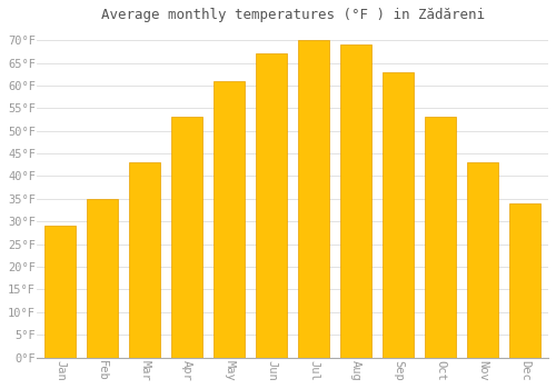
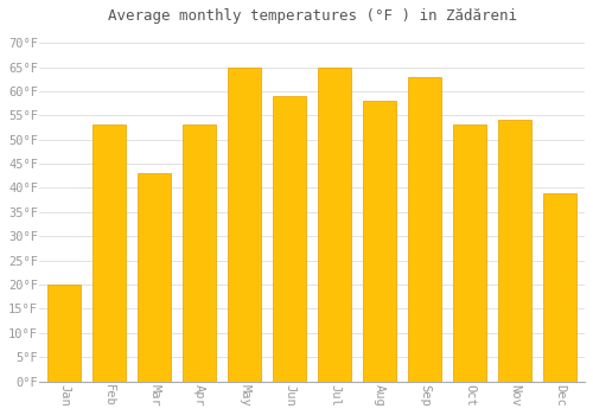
Jan: 29°F -> 20°F
Feb: 35°F -> 53°F
May: 61°F -> 65°F
Jun: 67°F -> 59°F
Jul: 70°F -> 65°F
Aug: 69°F -> 58°F
Nov: 43°F -> 54°F
Dec: 34°F -> 39°F
